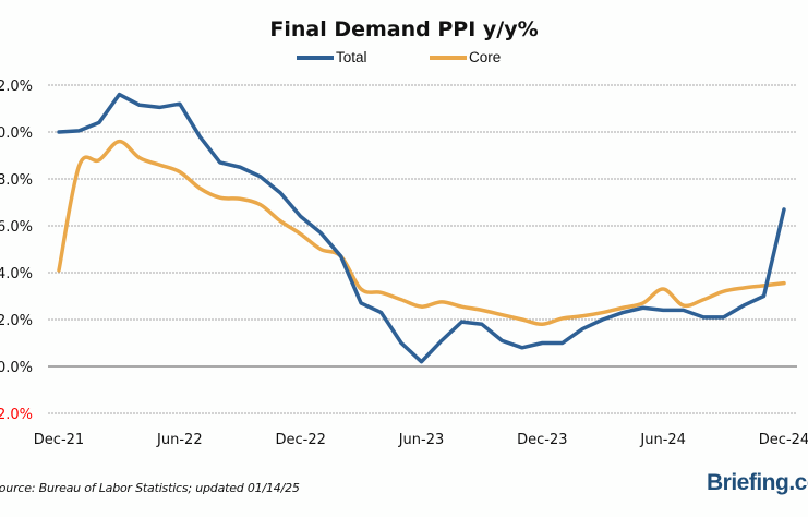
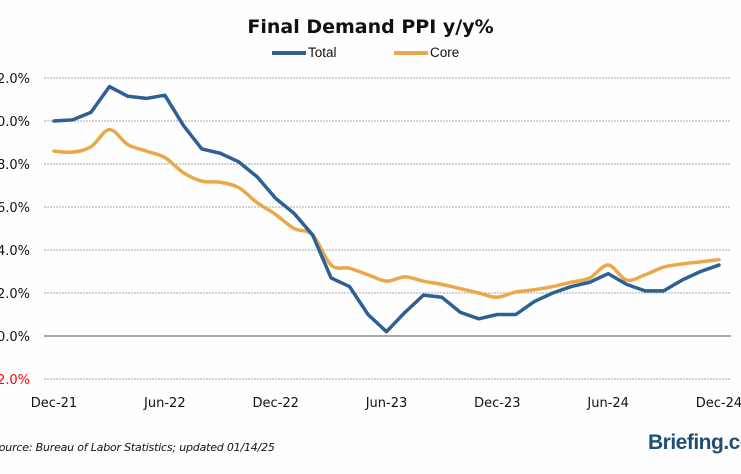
Core/Dec-21: 4.1% -> 8.6%
Total/Jun-24: 2.4% -> 2.9%
Total/Dec-24: 6.7% -> 3.3%
